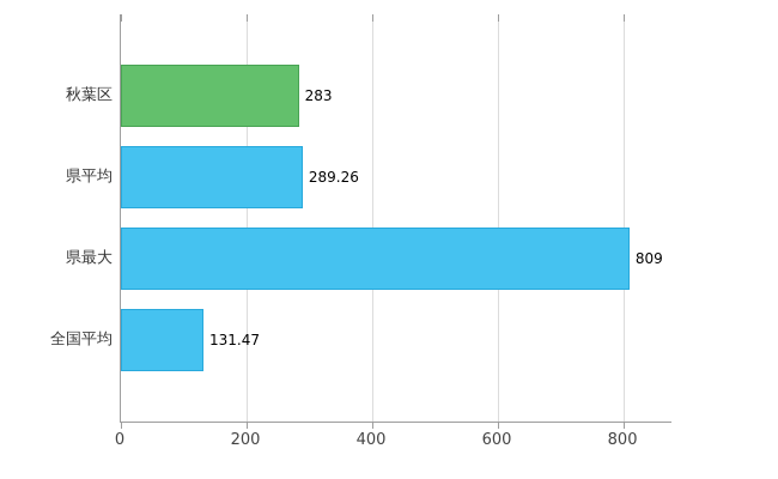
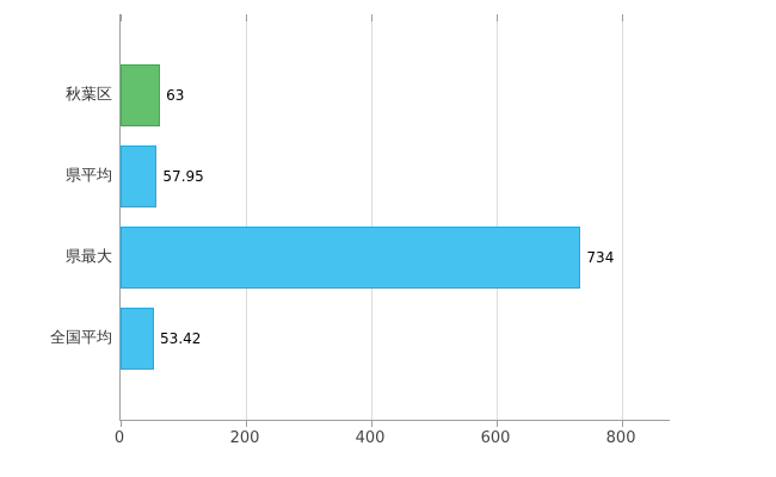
秋葉区: 283 -> 63
県平均: 289.26 -> 57.95
県最大: 809 -> 734
全国平均: 131.47 -> 53.42
